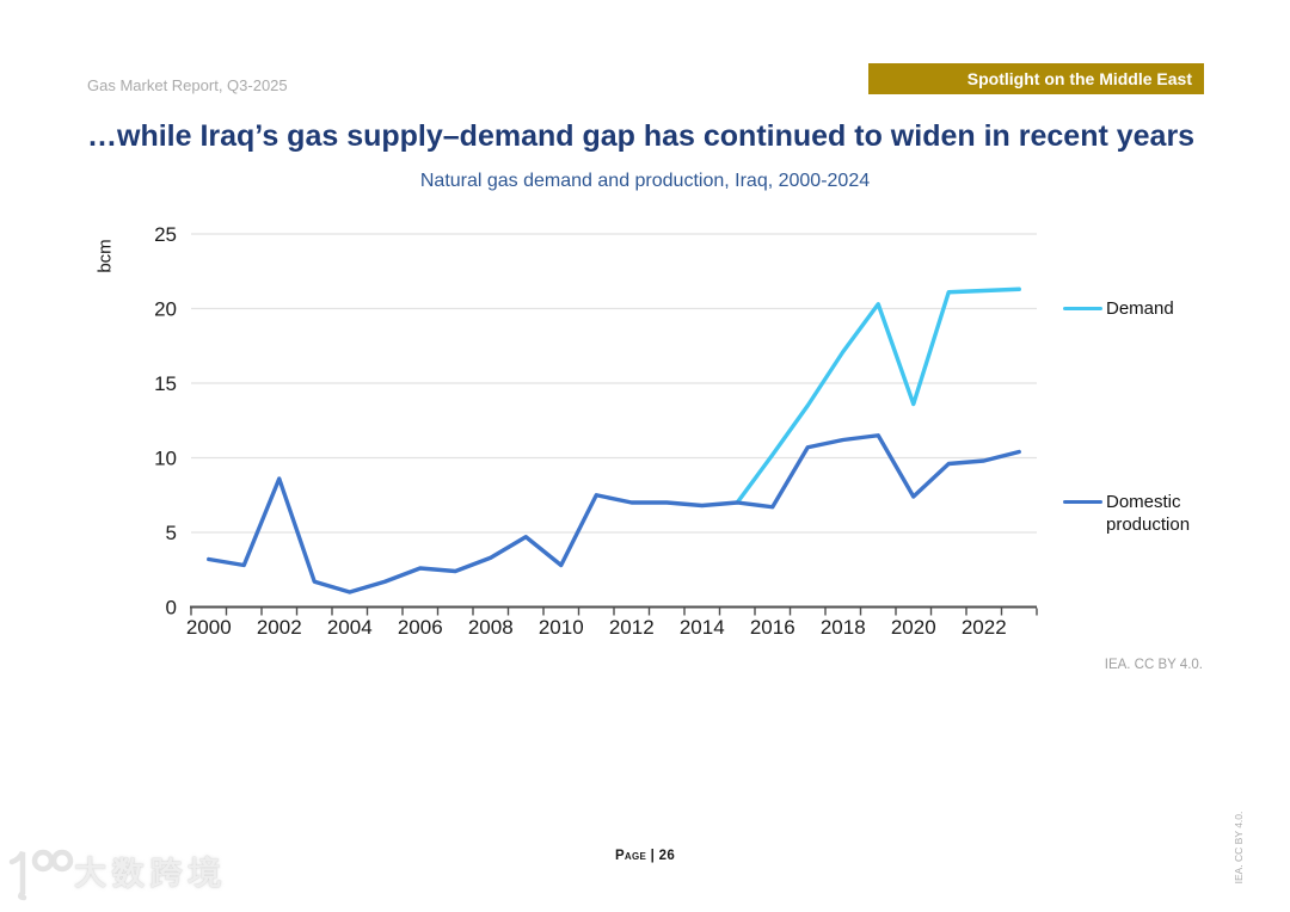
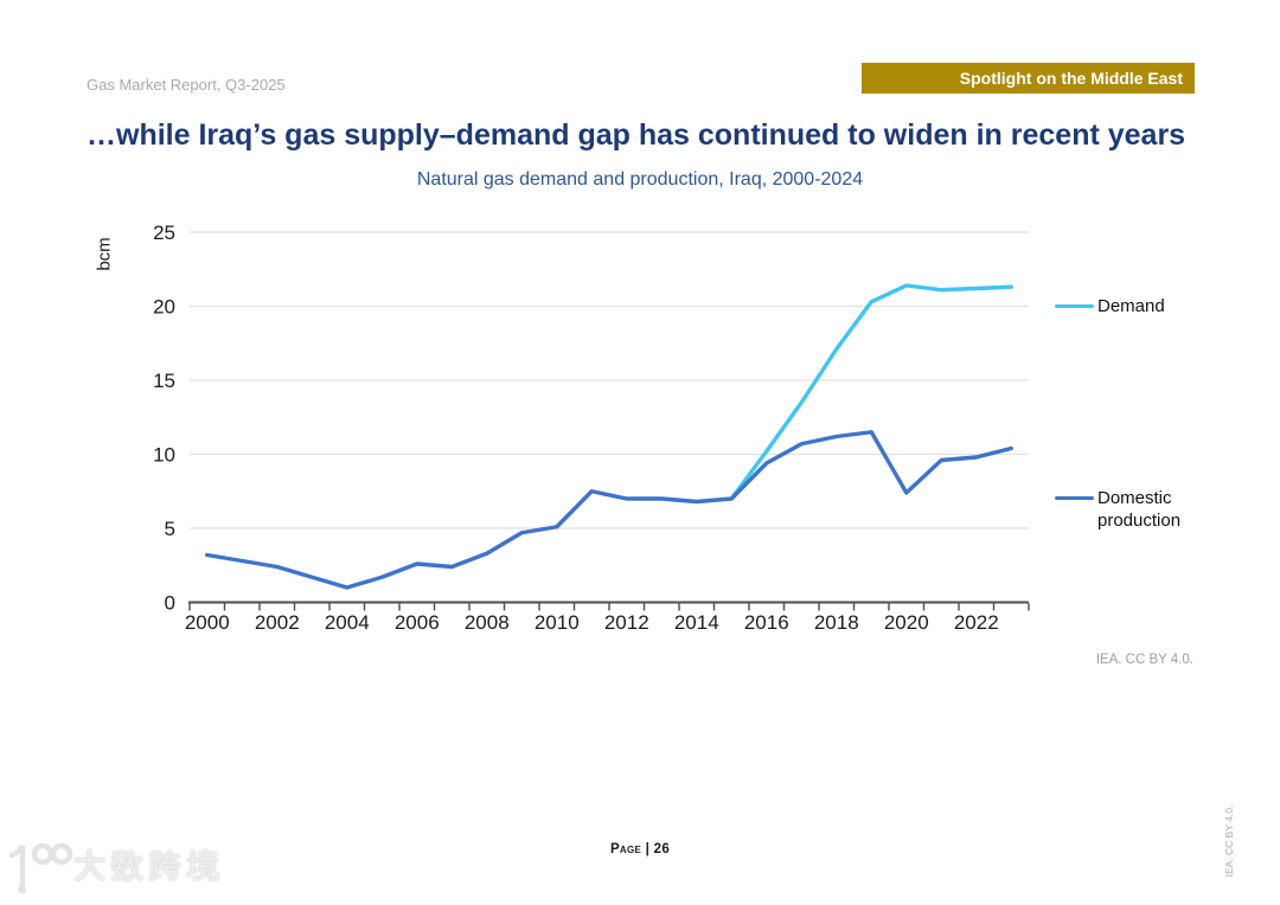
Domestic production/2002: 8.6 -> 2.4
Domestic production/2010: 2.8 -> 5.1
Domestic production/2016: 6.7 -> 9.4
Demand/2020: 13.6 -> 21.4
